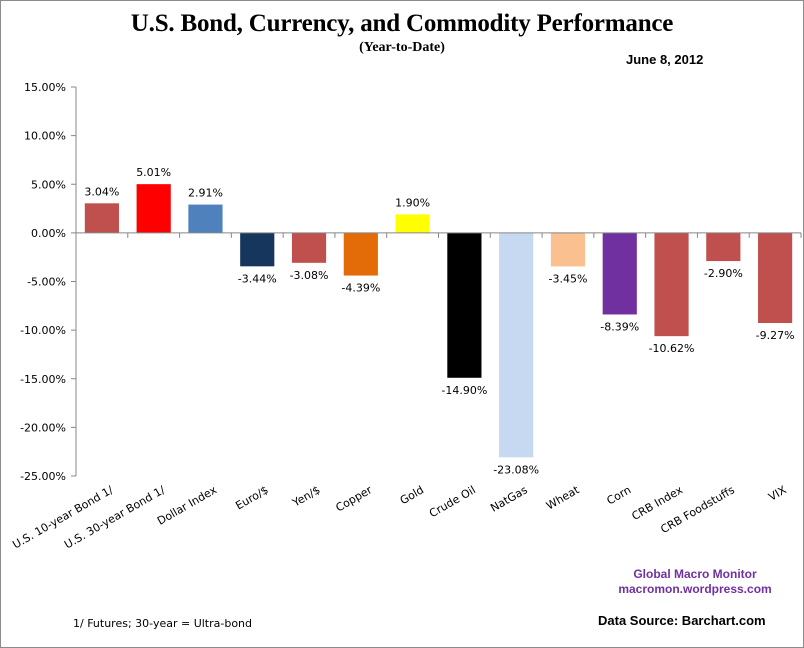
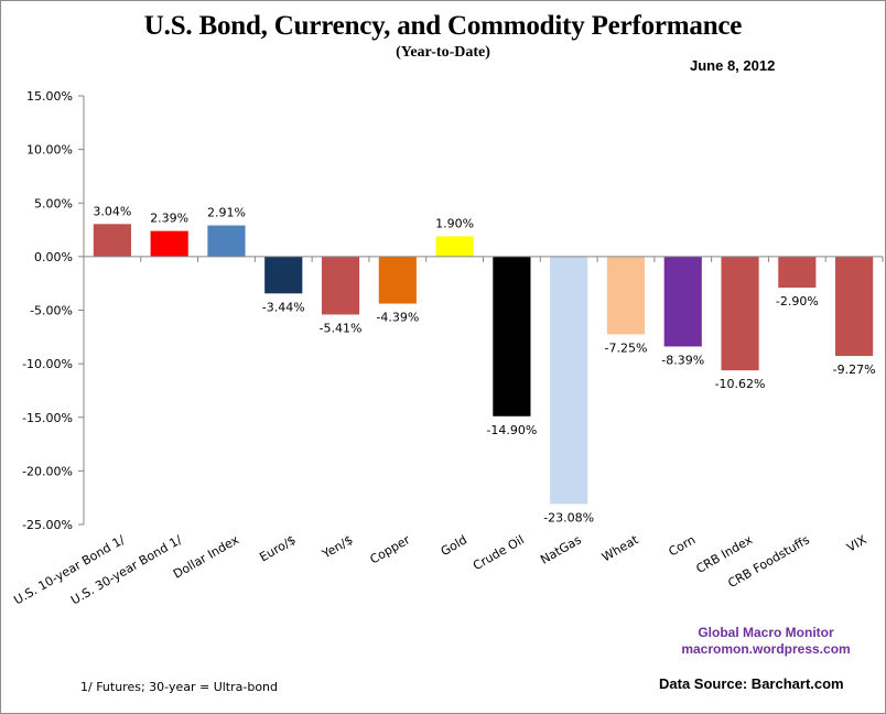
U.S. 30-year Bond 1/: 5.01% -> 2.39%
Yen/$: -3.08% -> -5.41%
Wheat: -3.45% -> -7.25%
